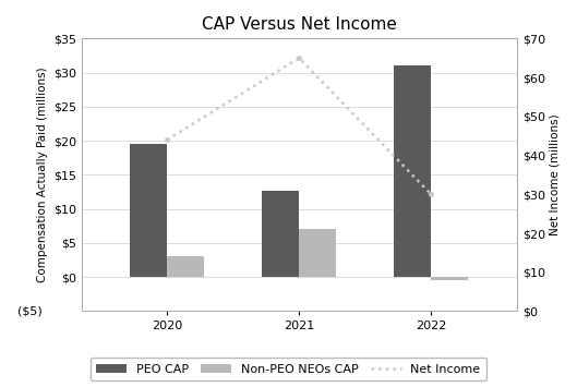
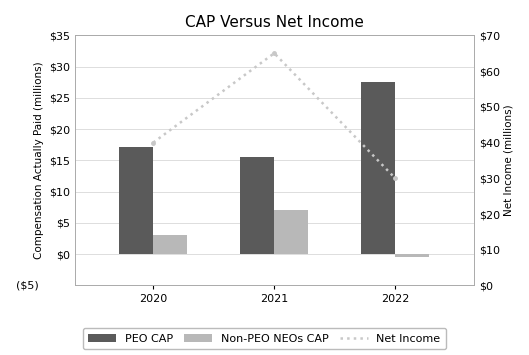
PEO CAP/2020: $19.5 -> $17.2
Net Income/2020: $44 -> $40
PEO CAP/2021: $12.7 -> $15.6
PEO CAP/2022: $31.1 -> $27.6
